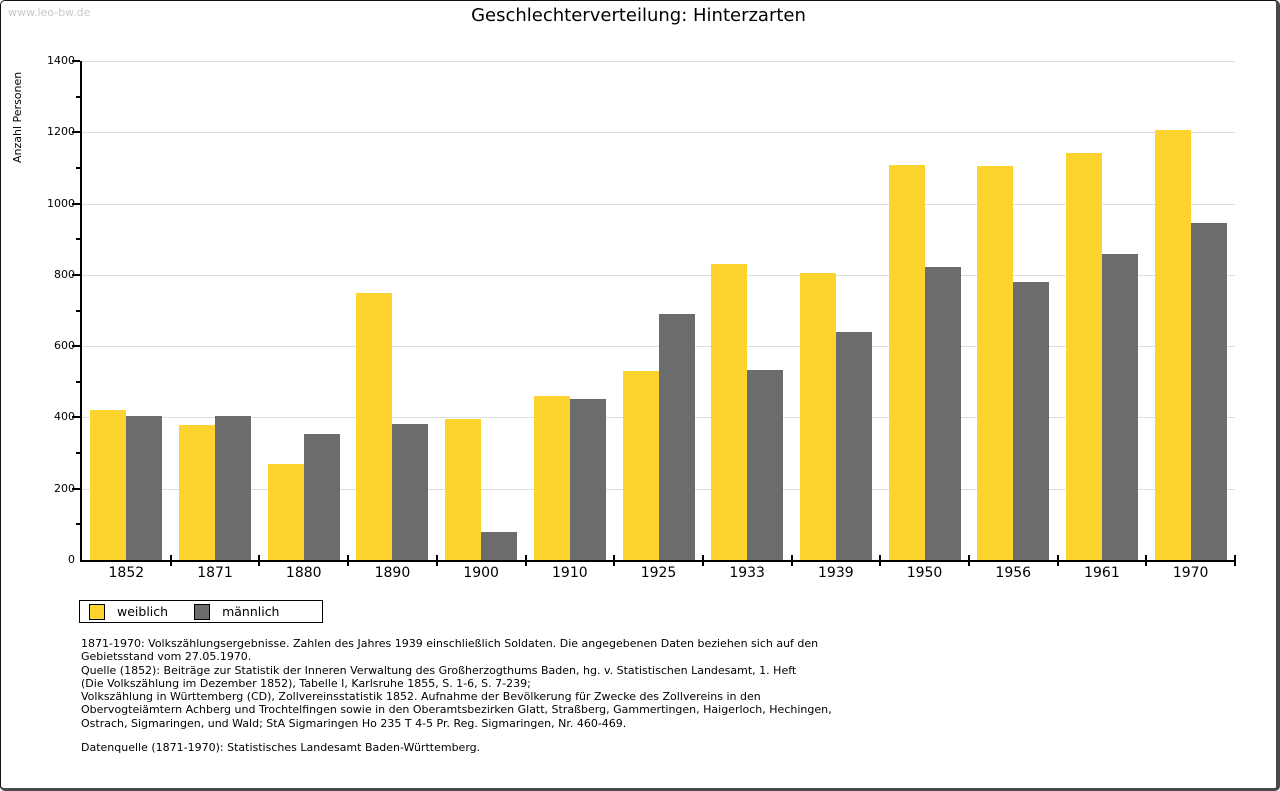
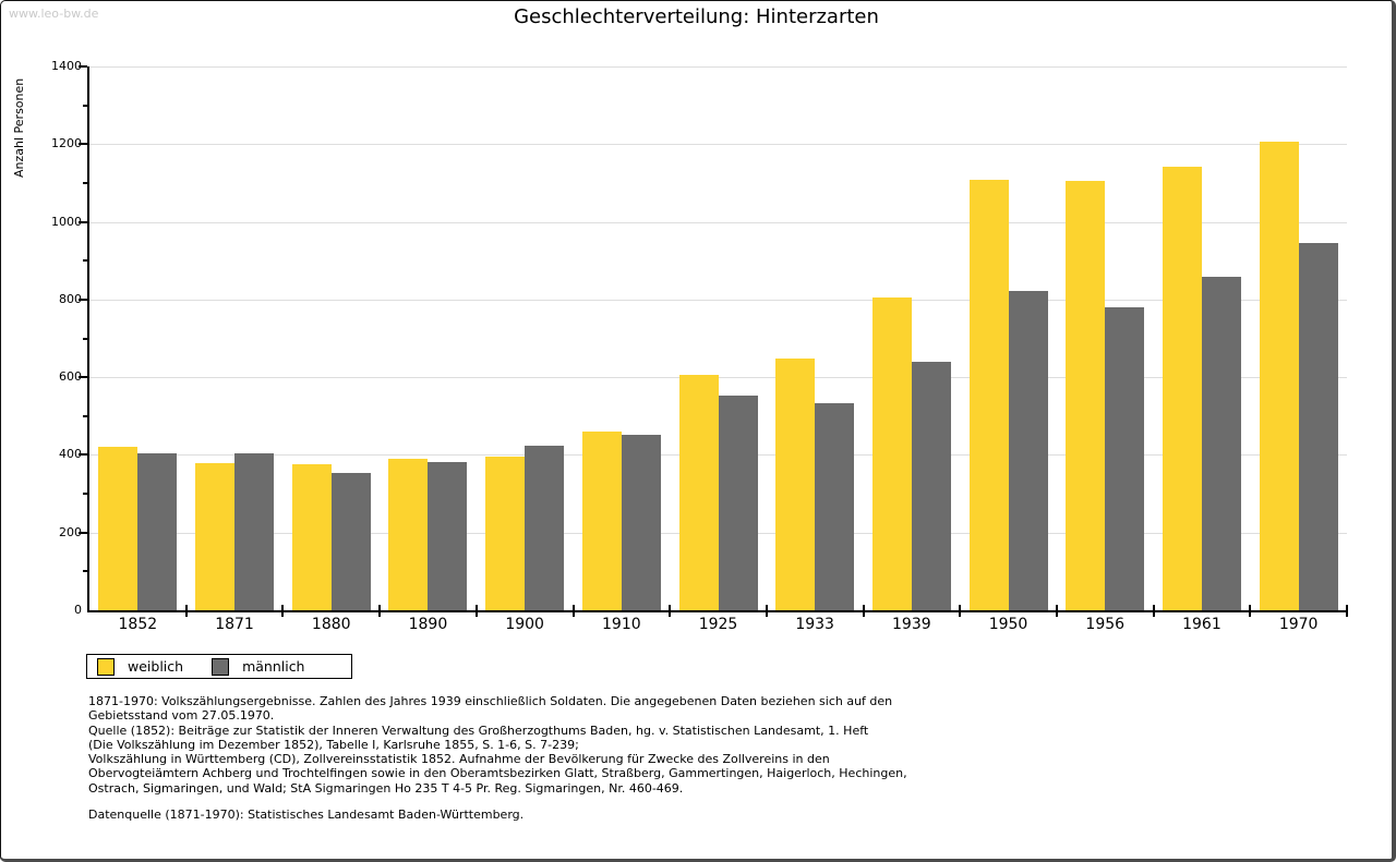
weiblich/1880: 270 -> 380
weiblich/1890: 750 -> 390
männlich/1900: 80 -> 420
weiblich/1925: 530 -> 610
männlich/1925: 690 -> 550
weiblich/1933: 830 -> 650
